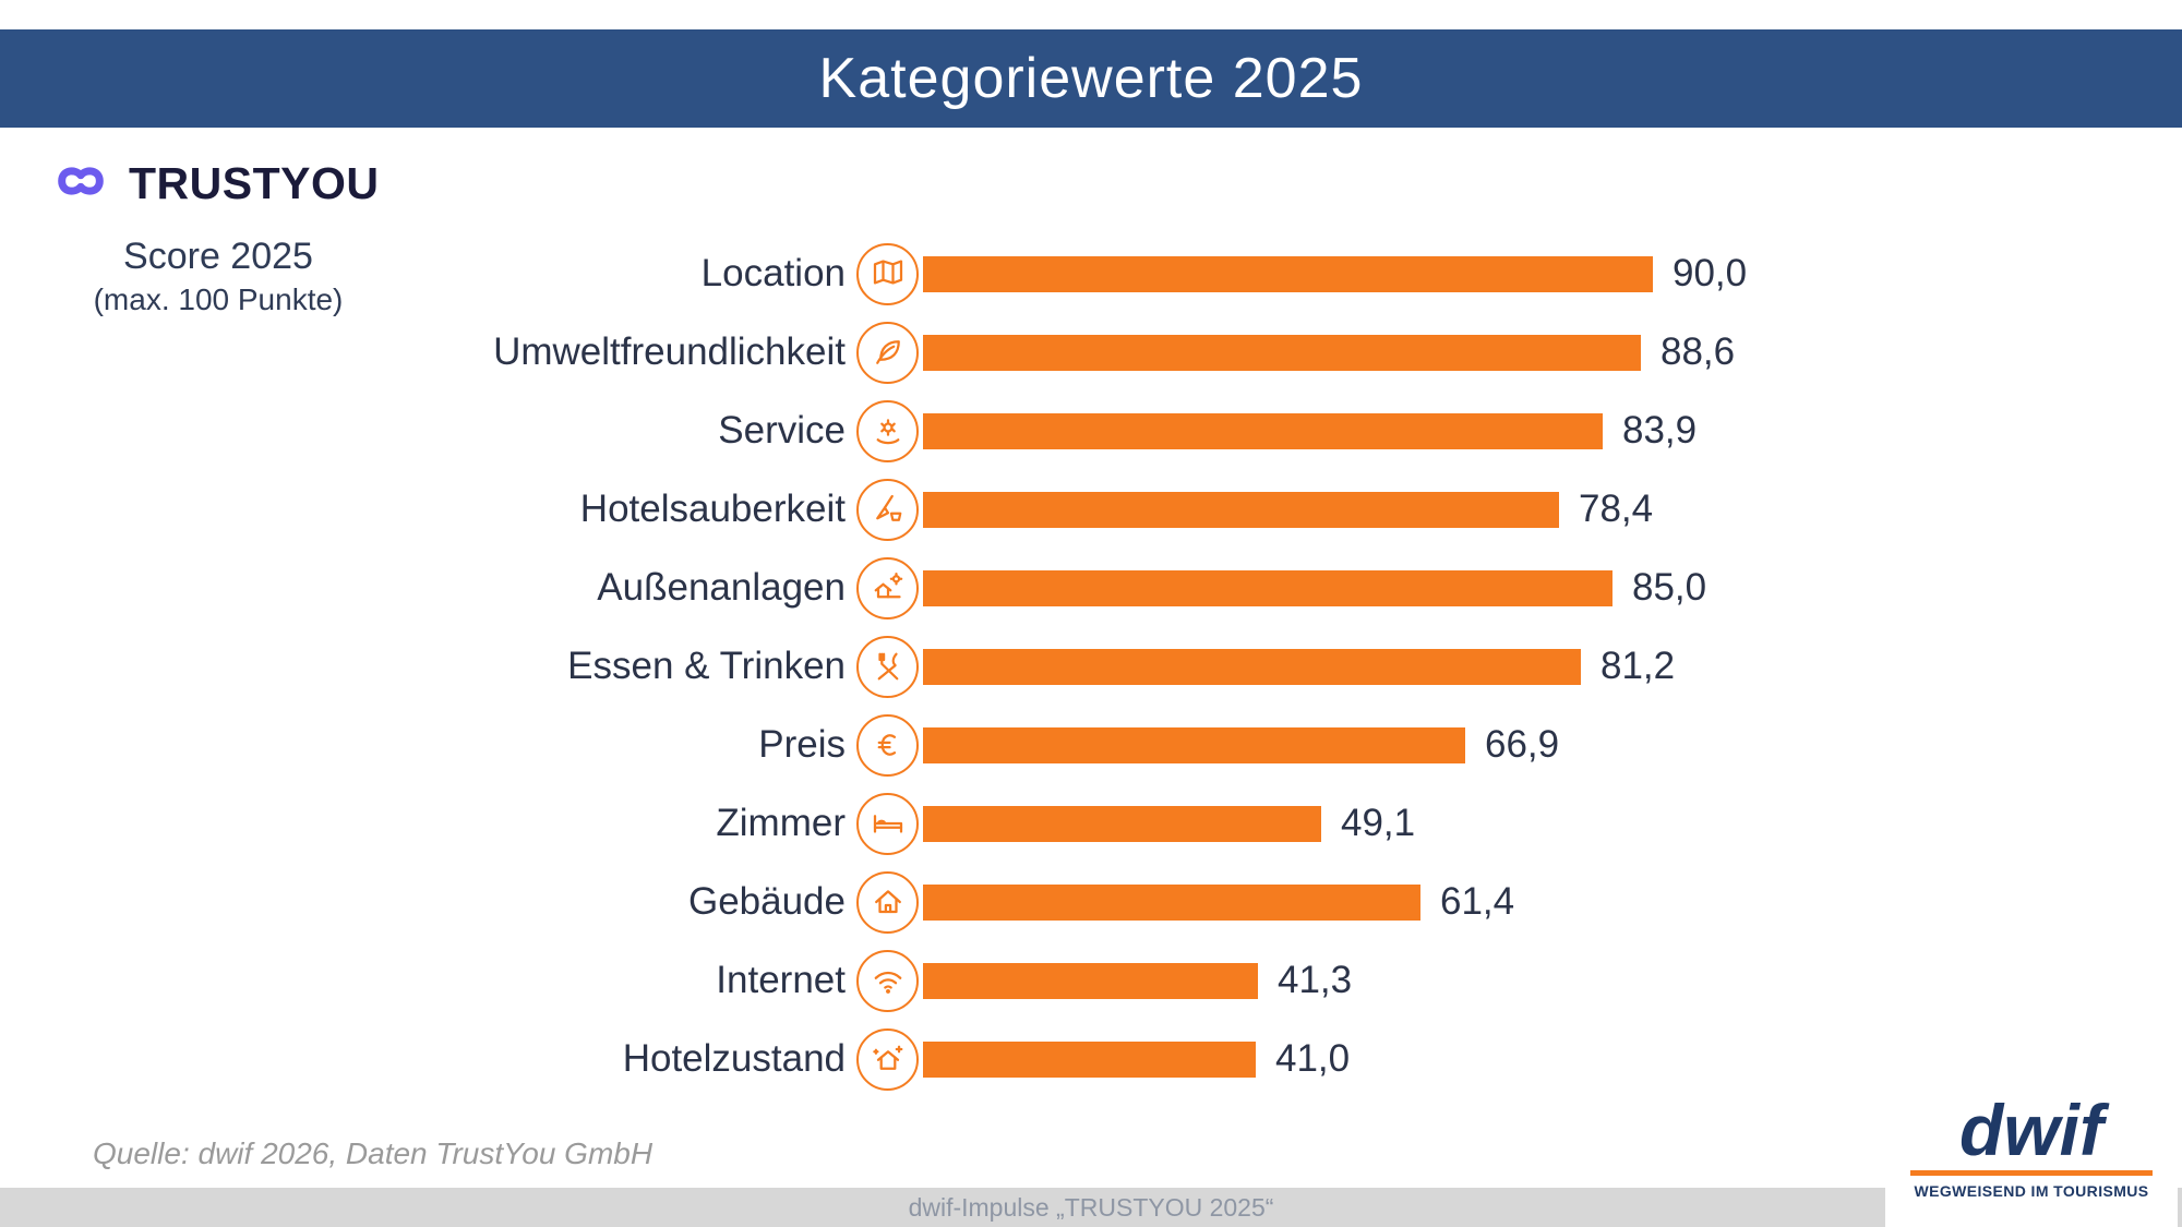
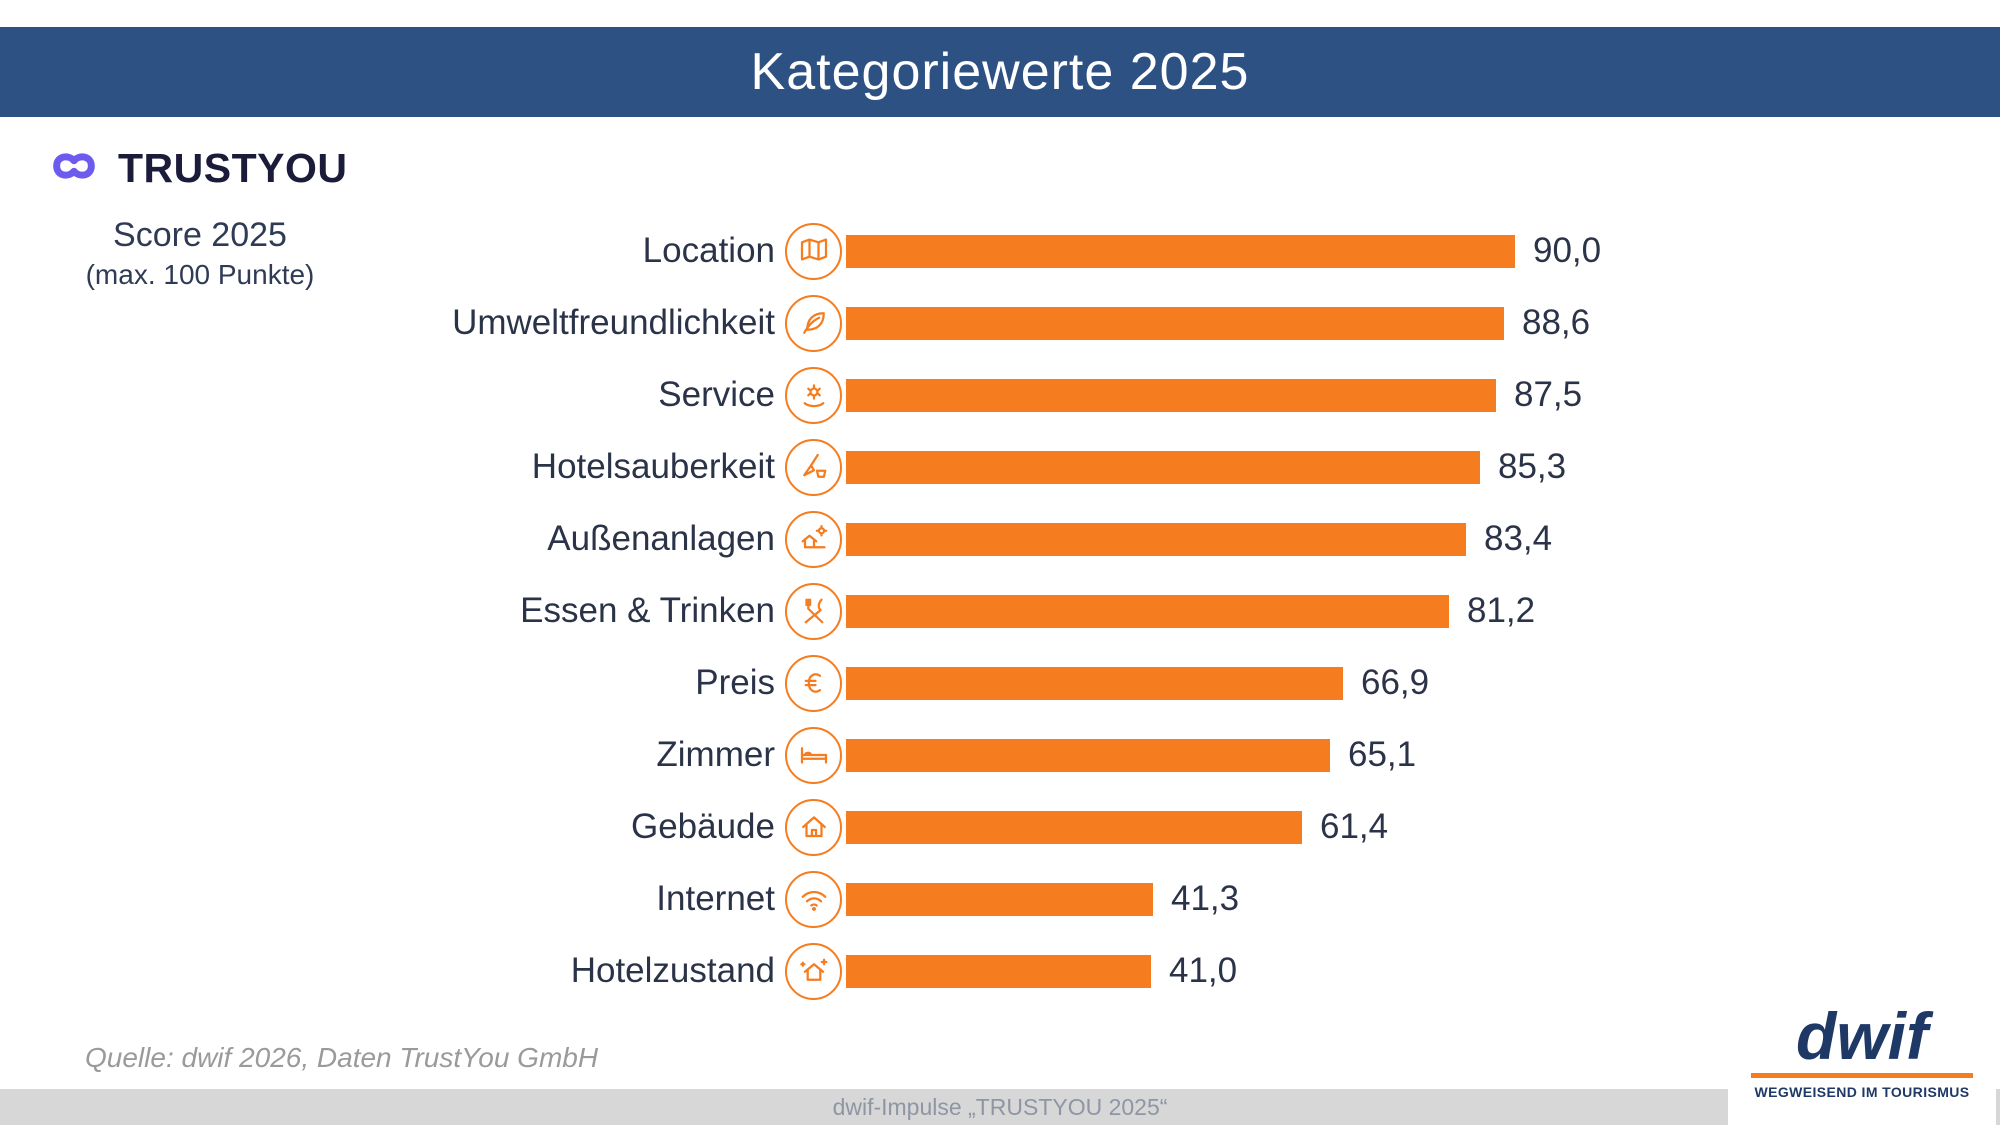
Service: 83,9 -> 87,5
Hotelsauberkeit: 78,4 -> 85,3
Außenanlagen: 85,0 -> 83,4
Zimmer: 49,1 -> 65,1
